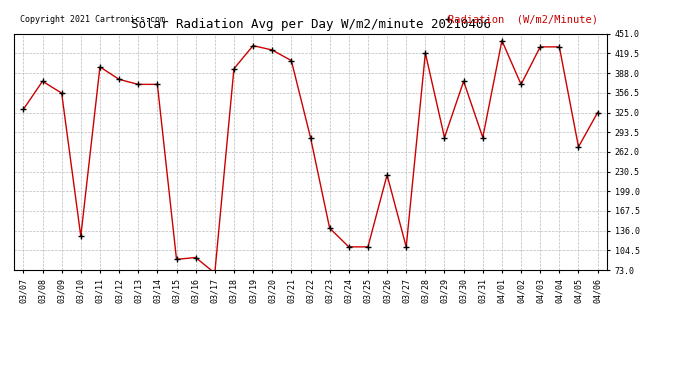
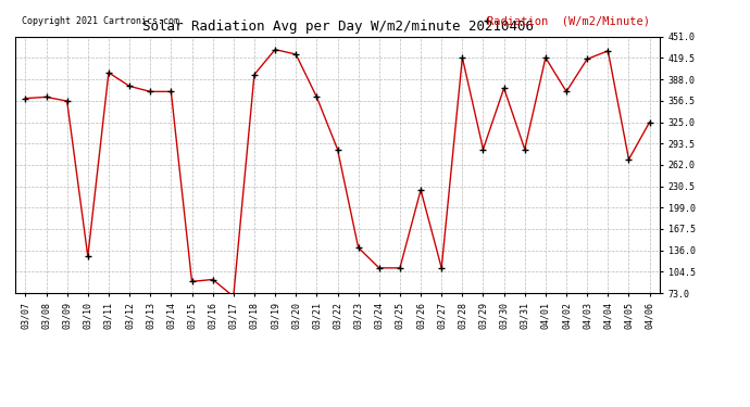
03/07: 330 -> 360
03/08: 375 -> 362
03/21: 408 -> 362
04/01: 440 -> 420
04/03: 430 -> 418
